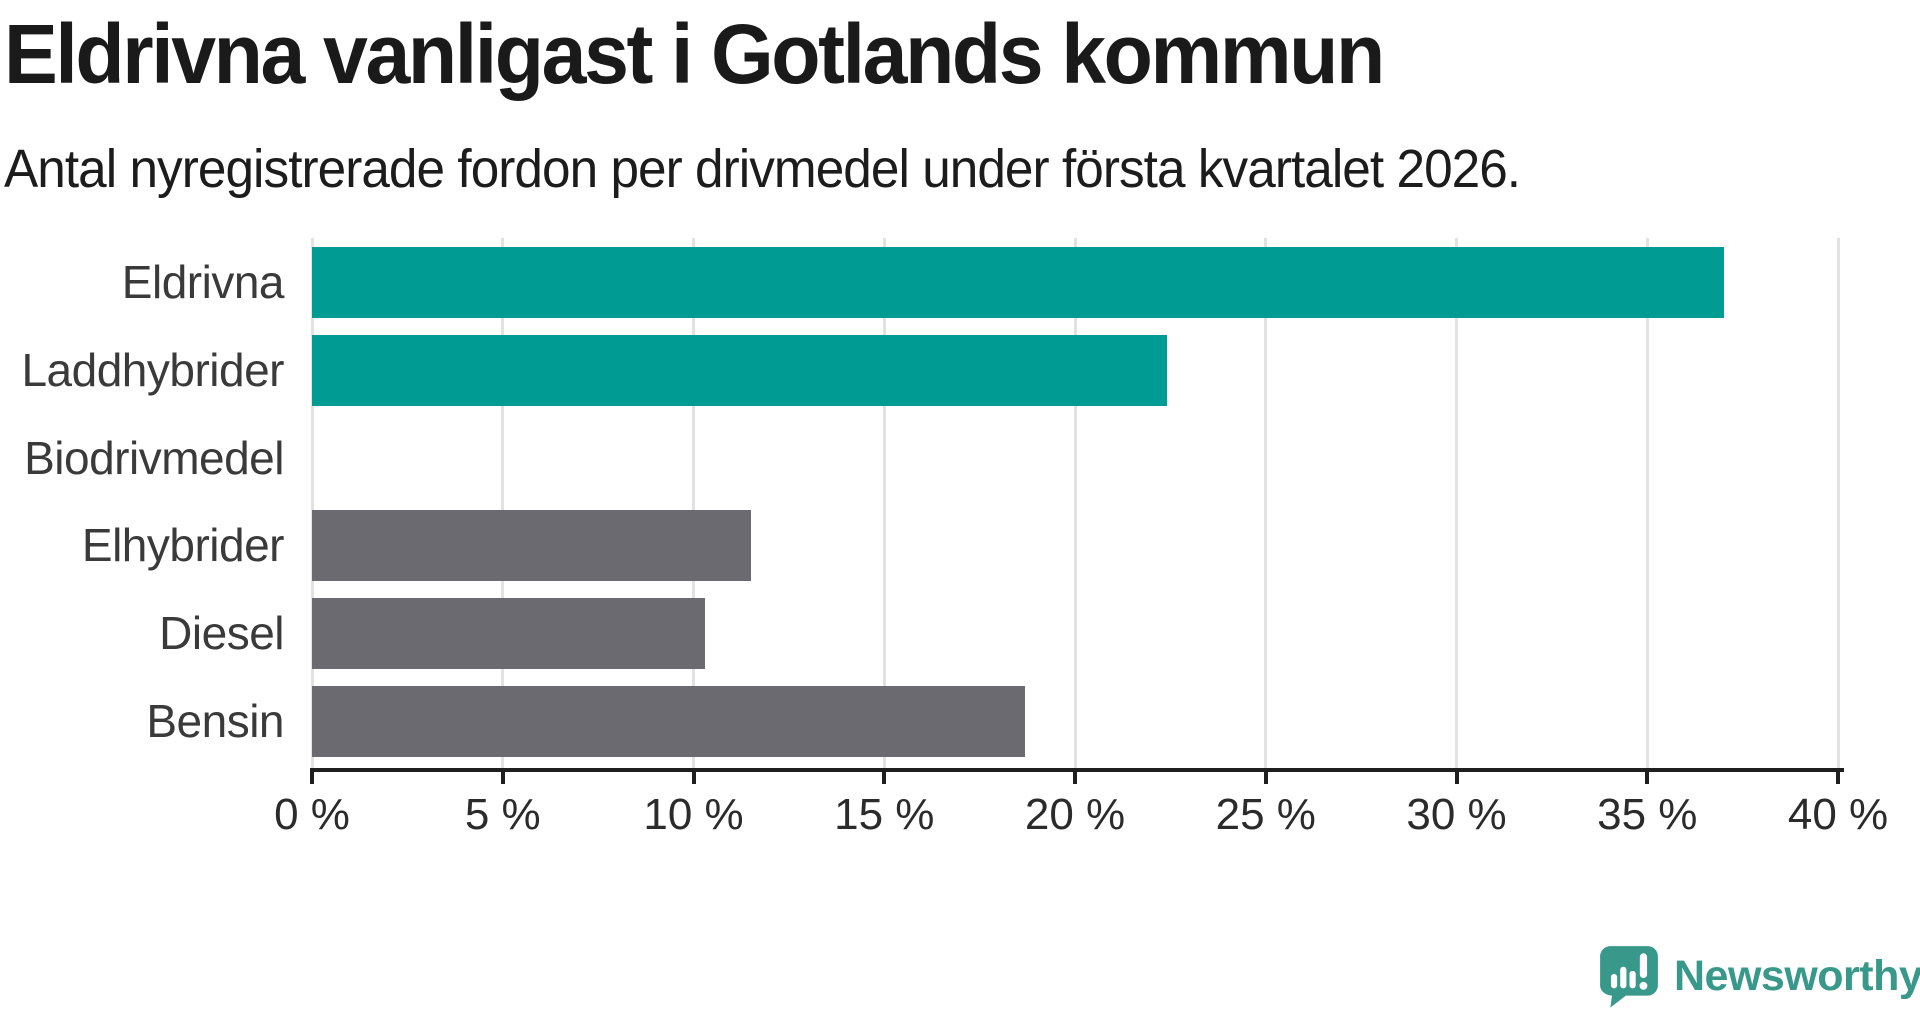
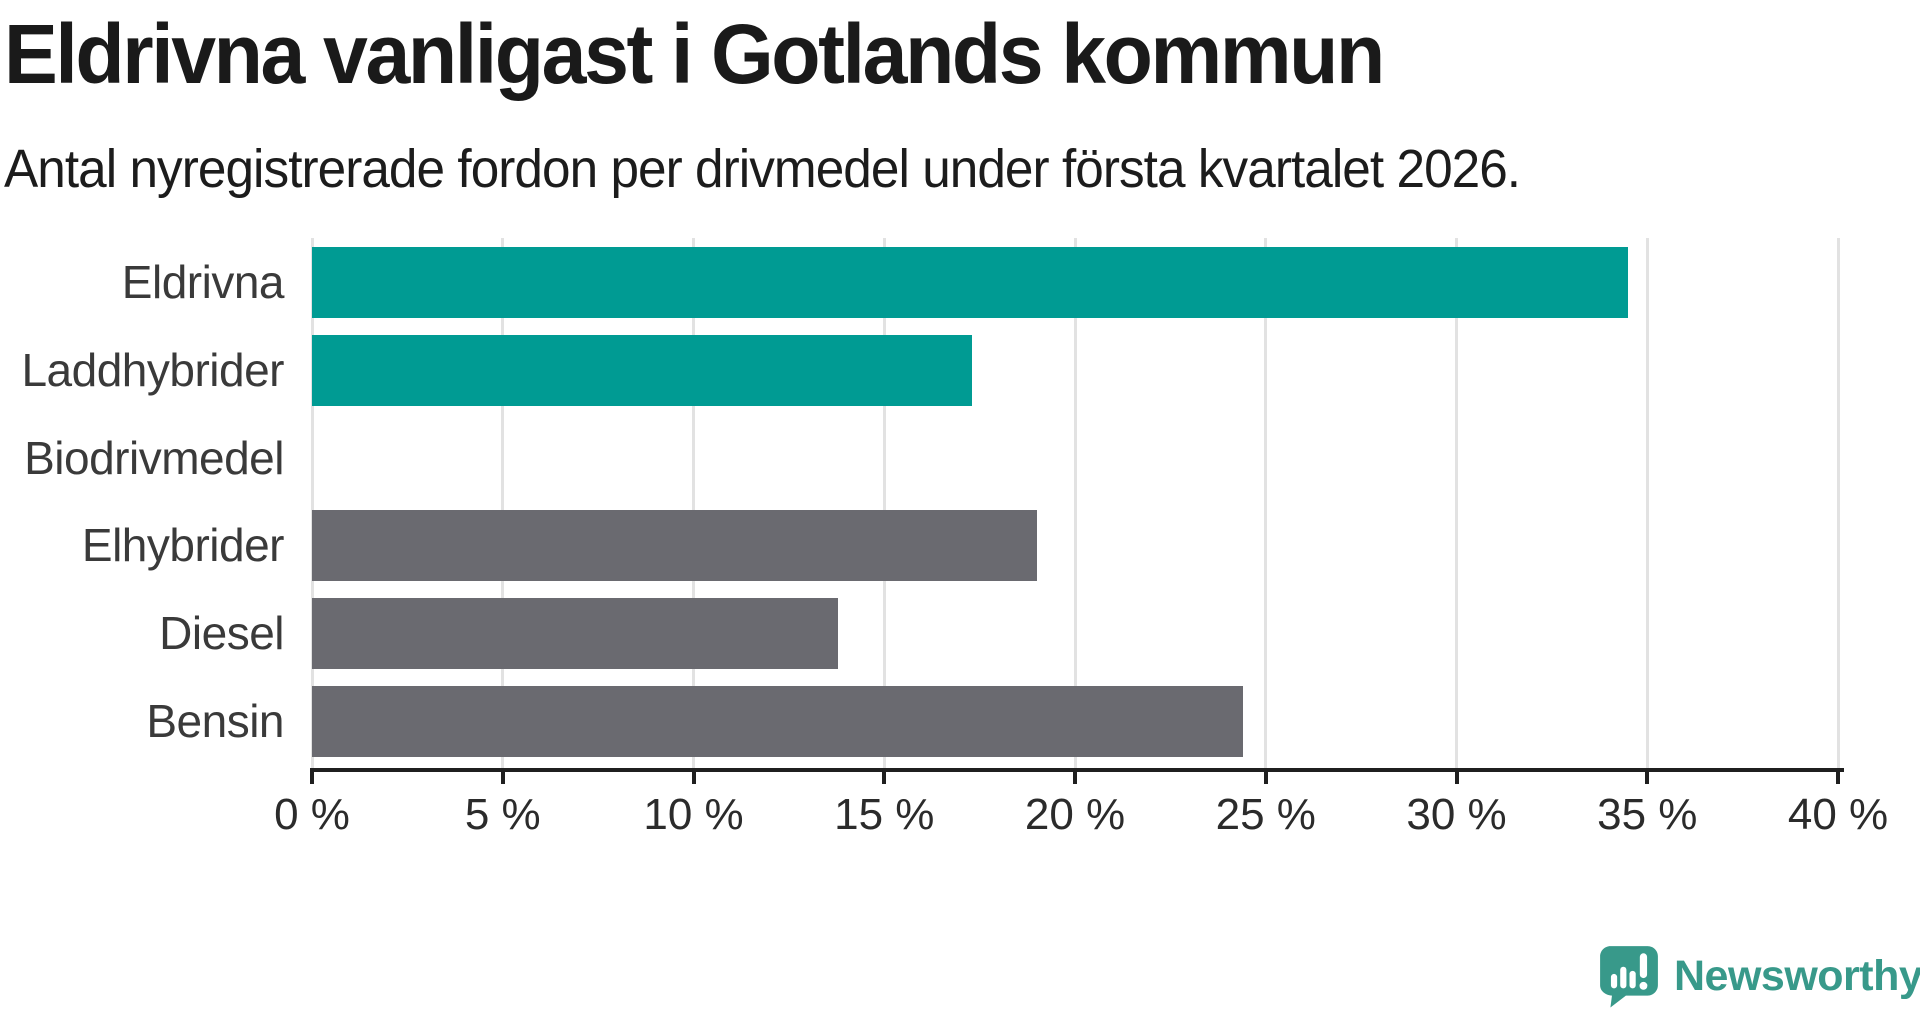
Eldrivna: 37.0% -> 34.5%
Laddhybrider: 22.4% -> 17.3%
Elhybrider: 11.5% -> 19.0%
Diesel: 10.3% -> 13.8%
Bensin: 18.7% -> 24.4%
